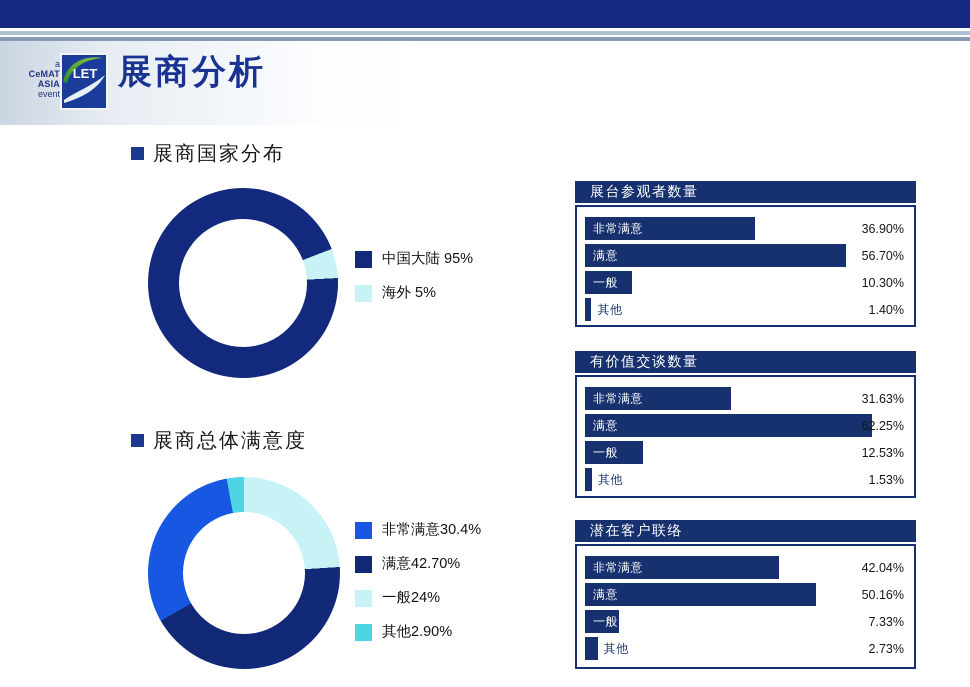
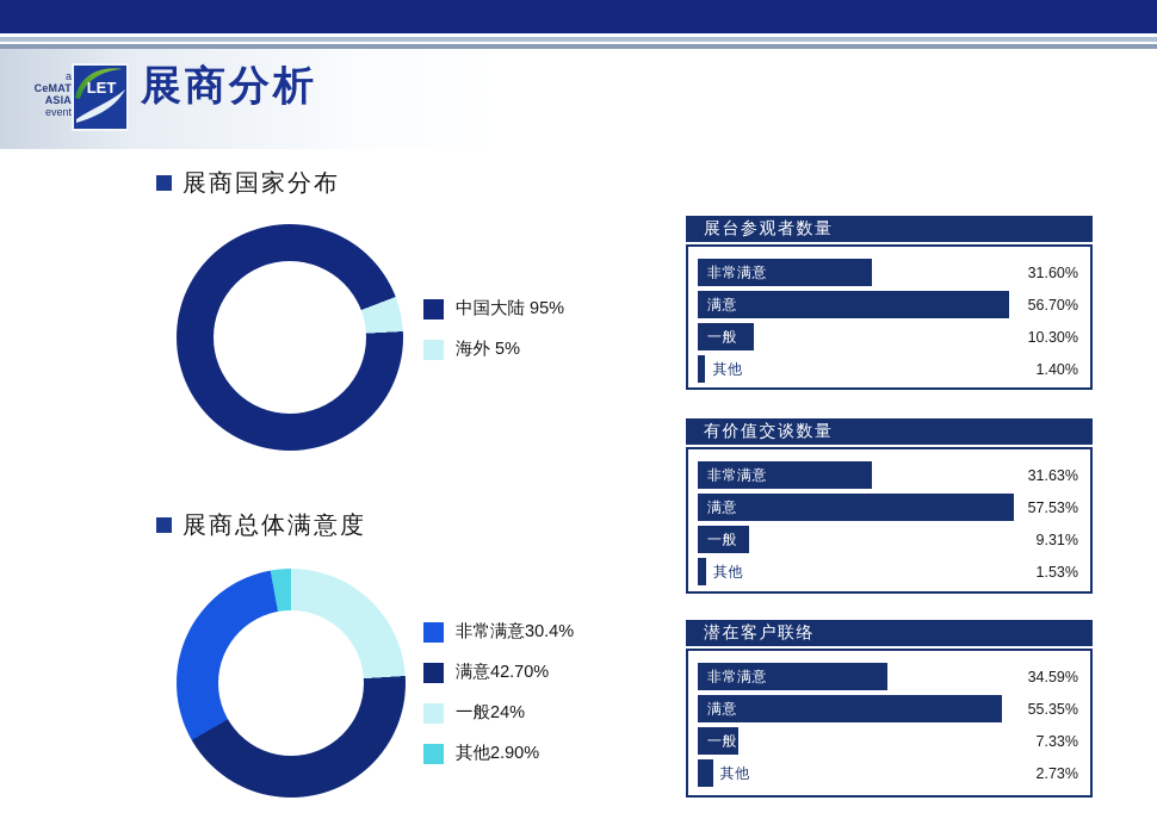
展台参观者数量/非常满意: 36.90% -> 31.60%
有价值交谈数量/满意: 62.25% -> 57.53%
有价值交谈数量/一般: 12.53% -> 9.31%
潜在客户联络/非常满意: 42.04% -> 34.59%
潜在客户联络/满意: 50.16% -> 55.35%
